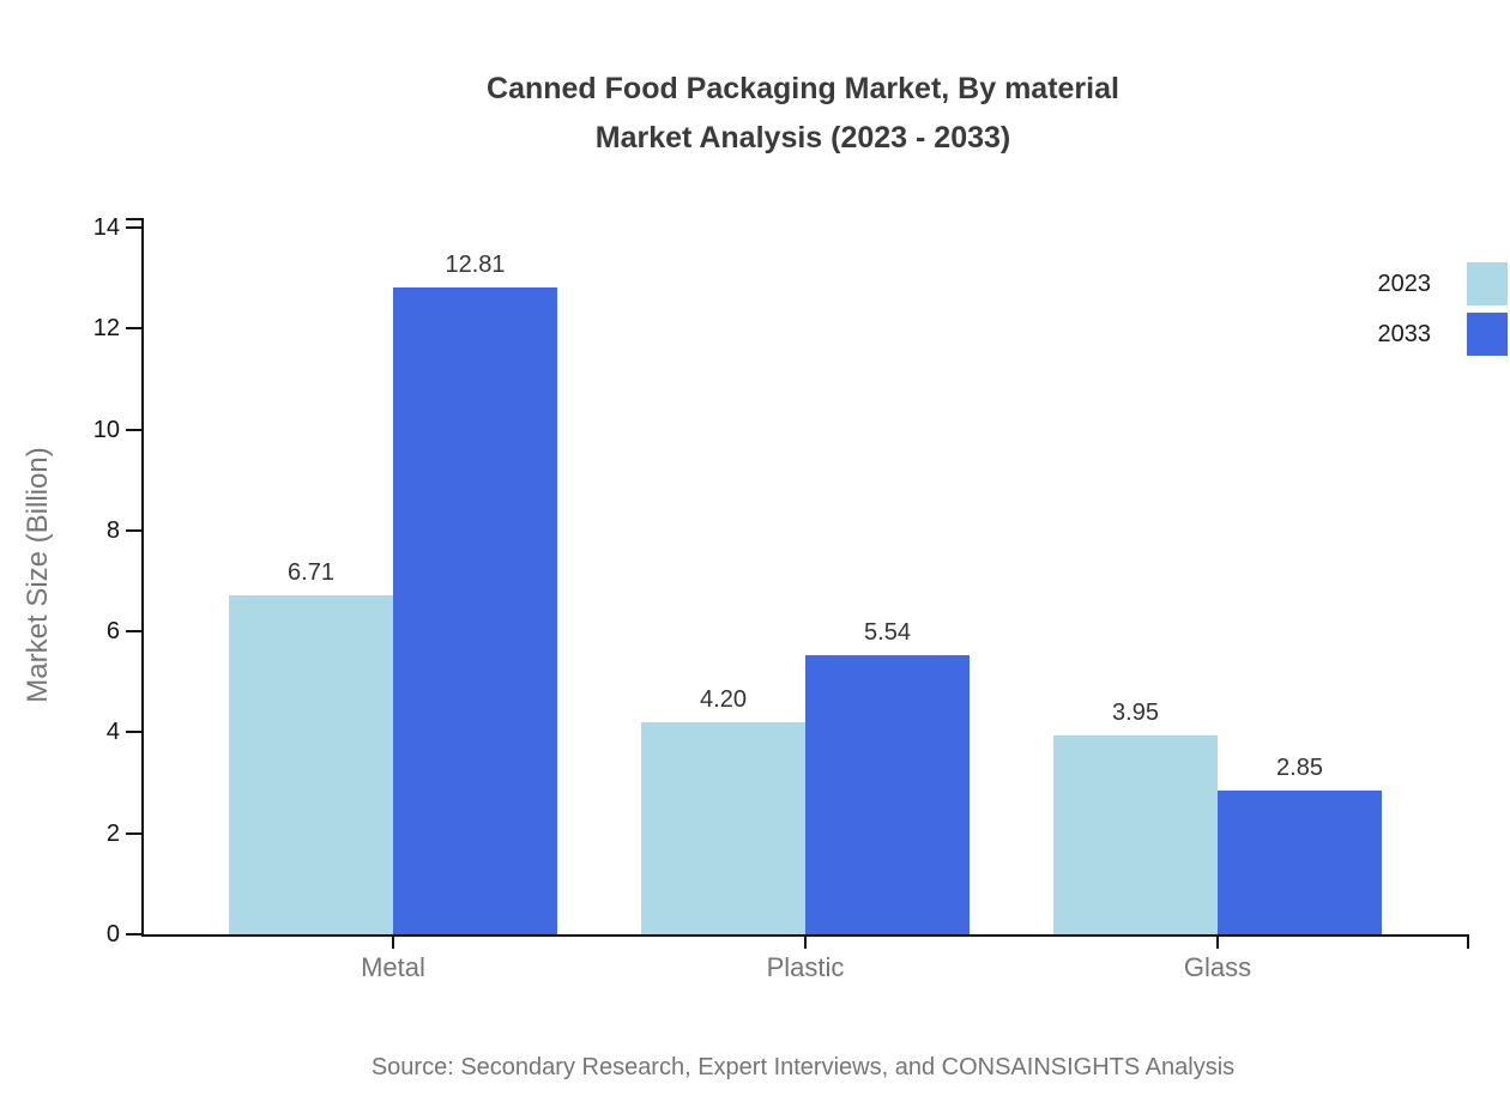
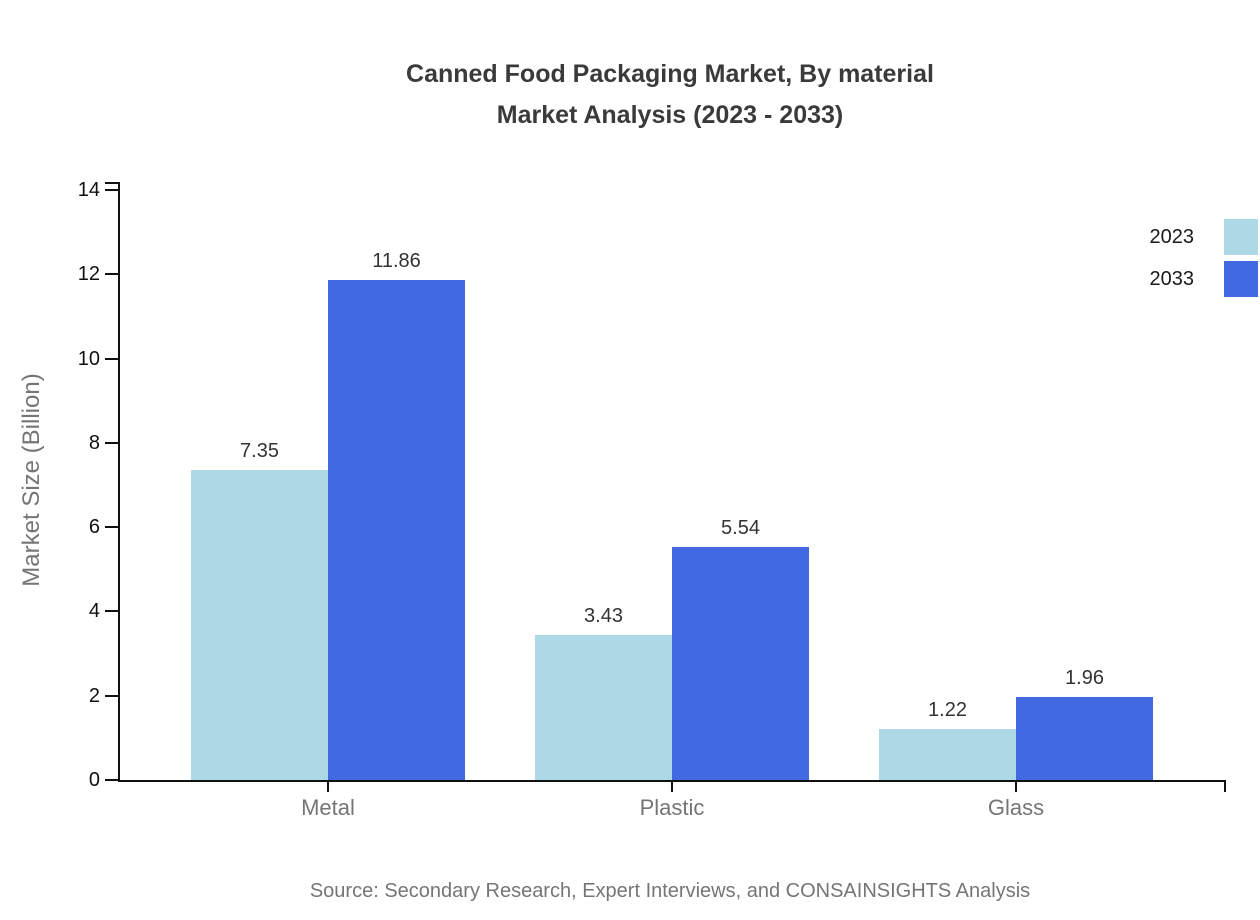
2023/Metal: 6.71 -> 7.35
2033/Metal: 12.81 -> 11.86
2023/Plastic: 4.20 -> 3.43
2023/Glass: 3.95 -> 1.22
2033/Glass: 2.85 -> 1.96
